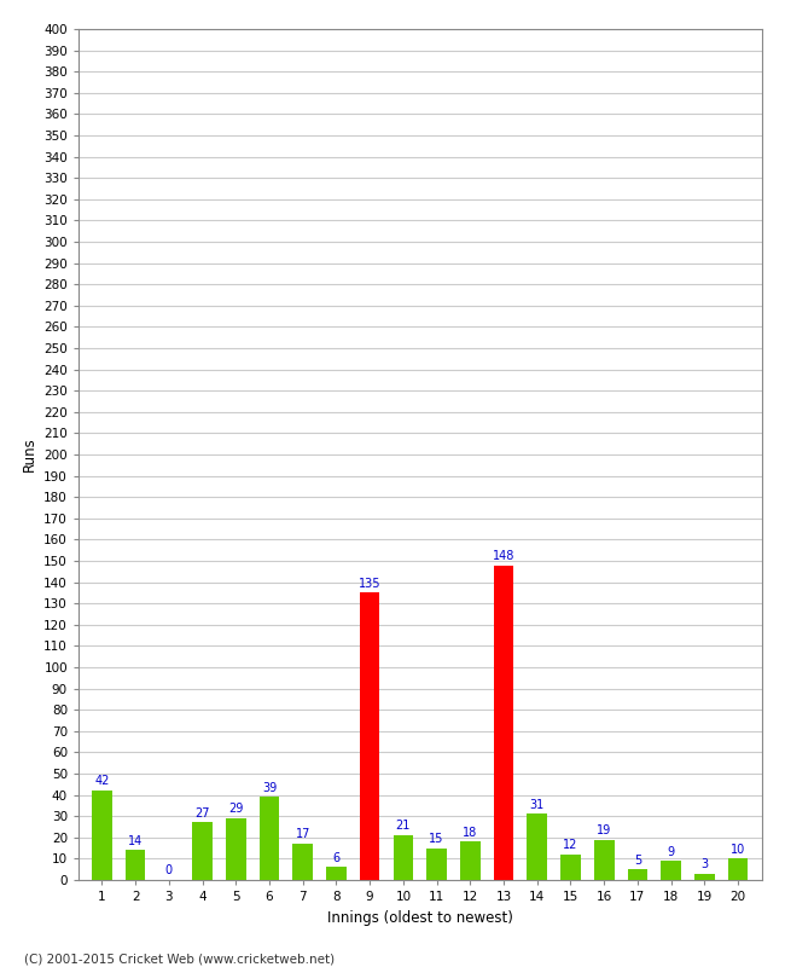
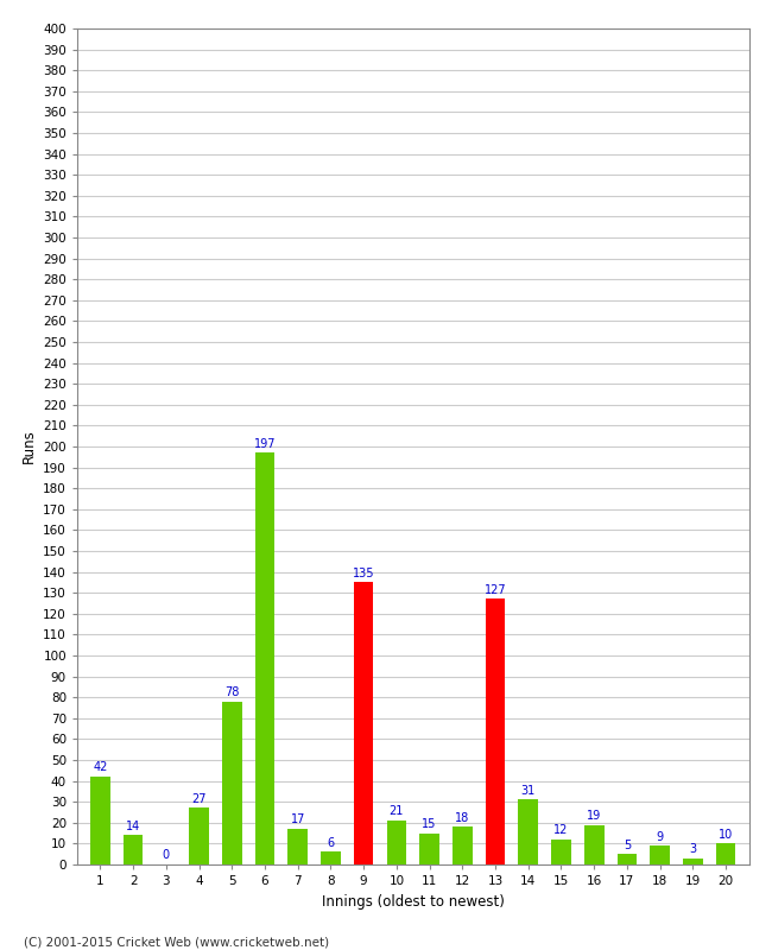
5: 29 -> 78
6: 39 -> 197
13: 148 -> 127
